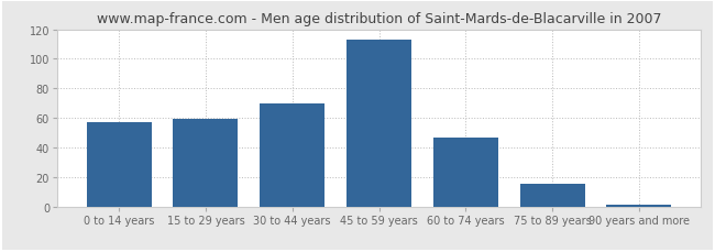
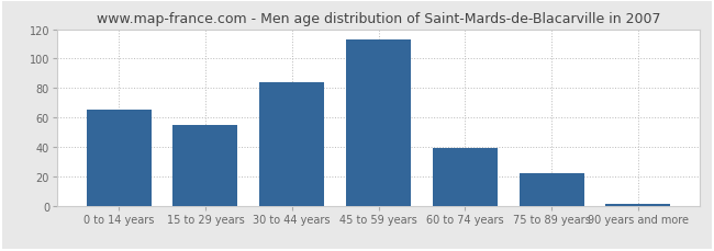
0 to 14 years: 57 -> 65
15 to 29 years: 59 -> 55
30 to 44 years: 70 -> 84
60 to 74 years: 47 -> 39
75 to 89 years: 15 -> 22
